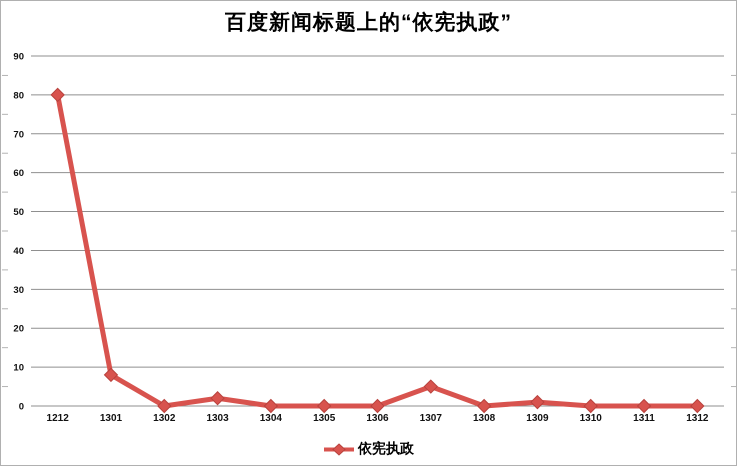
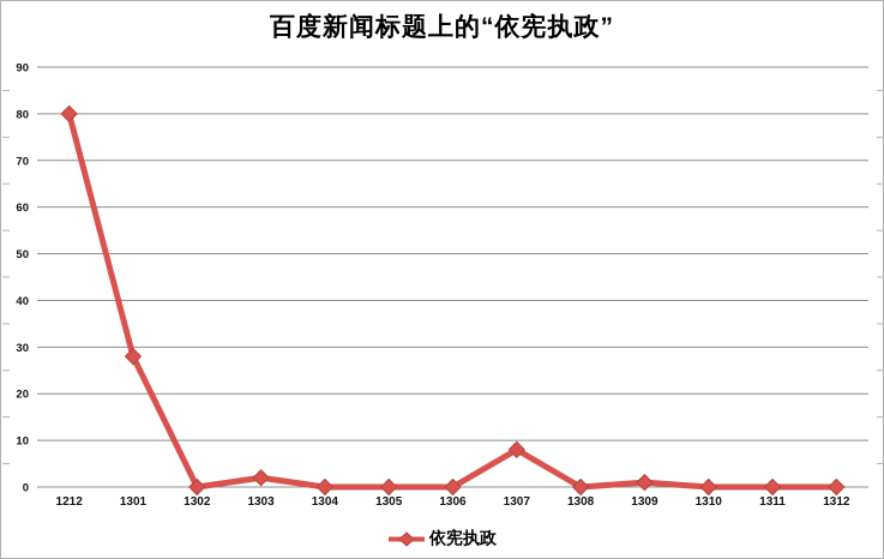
1301: 8 -> 28
1307: 5 -> 8
